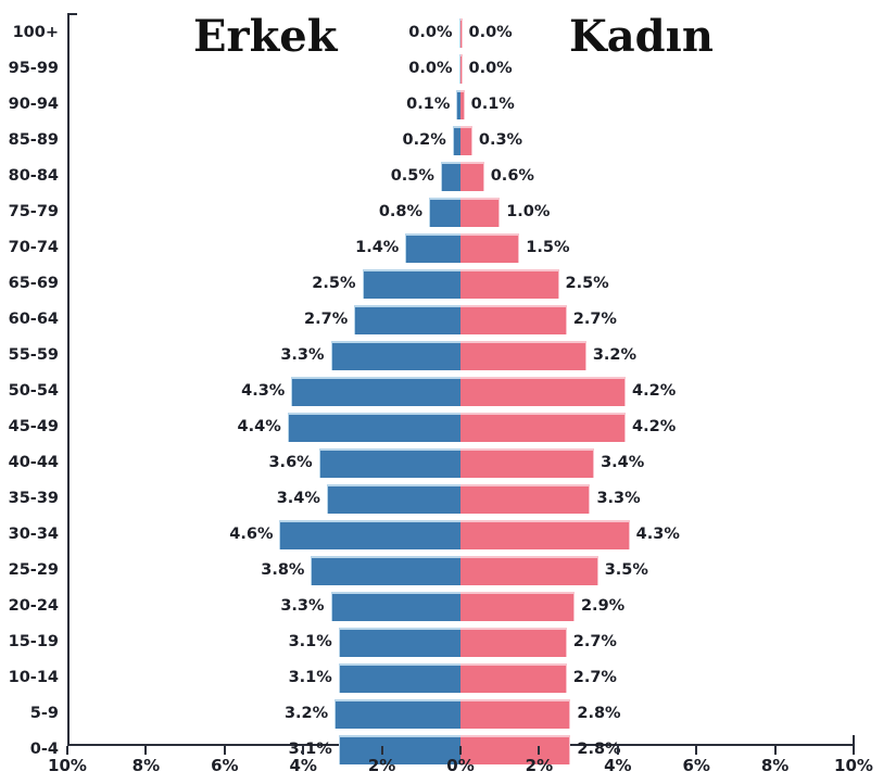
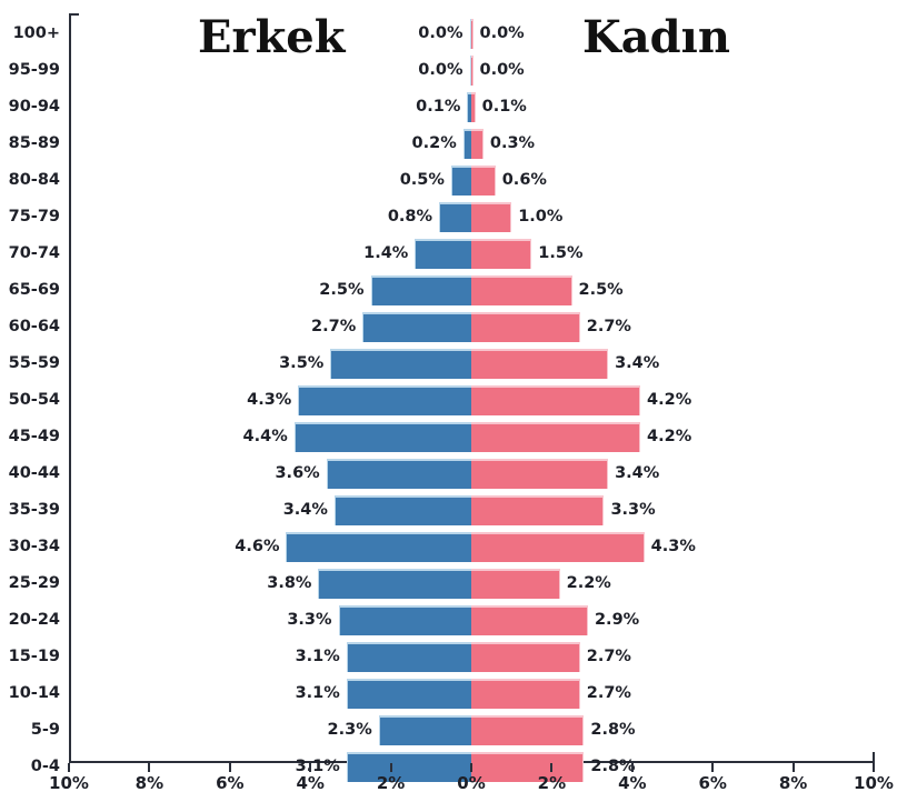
Erkek/55-59: 3.3% -> 3.5%
Kadın/55-59: 3.2% -> 3.4%
Kadın/25-29: 3.5% -> 2.2%
Erkek/5-9: 3.2% -> 2.3%
